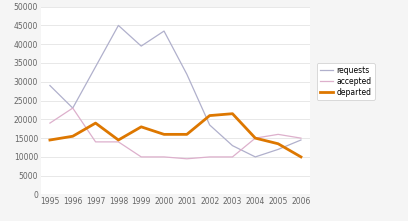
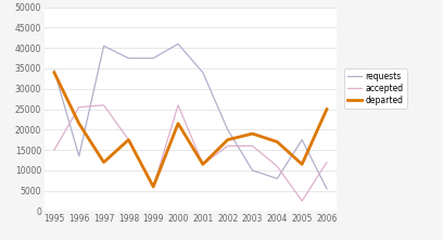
requests/1995: 29000 -> 34500
accepted/1995: 19000 -> 15000
departed/1995: 14500 -> 34000
requests/1996: 23000 -> 13500
accepted/1996: 23000 -> 25500
departed/1996: 15500 -> 21500
requests/1997: 34000 -> 40500
accepted/1997: 14000 -> 26000
departed/1997: 19000 -> 12000
requests/1998: 45000 -> 37500
accepted/1998: 14000 -> 17500
departed/1998: 14500 -> 17500
requests/1999: 39500 -> 37500
accepted/1999: 10000 -> 6000
departed/1999: 18000 -> 6000
requests/2000: 43500 -> 41000
accepted/2000: 10000 -> 26000
departed/2000: 16000 -> 21500
requests/2001: 32000 -> 34000
accepted/2001: 9500 -> 11500
departed/2001: 16000 -> 11500
requests/2002: 18500 -> 20000
accepted/2002: 10000 -> 16000
departed/2002: 21000 -> 17500
requests/2003: 13000 -> 10000
accepted/2003: 10000 -> 16000
departed/2003: 21500 -> 19000
requests/2004: 10000 -> 8000
accepted/2004: 15000 -> 11000
departed/2004: 15000 -> 17000
requests/2005: 12000 -> 17500
accepted/2005: 16000 -> 2500
departed/2005: 13500 -> 11500
requests/2006: 14500 -> 5500
accepted/2006: 15000 -> 12000
departed/2006: 10000 -> 25000
